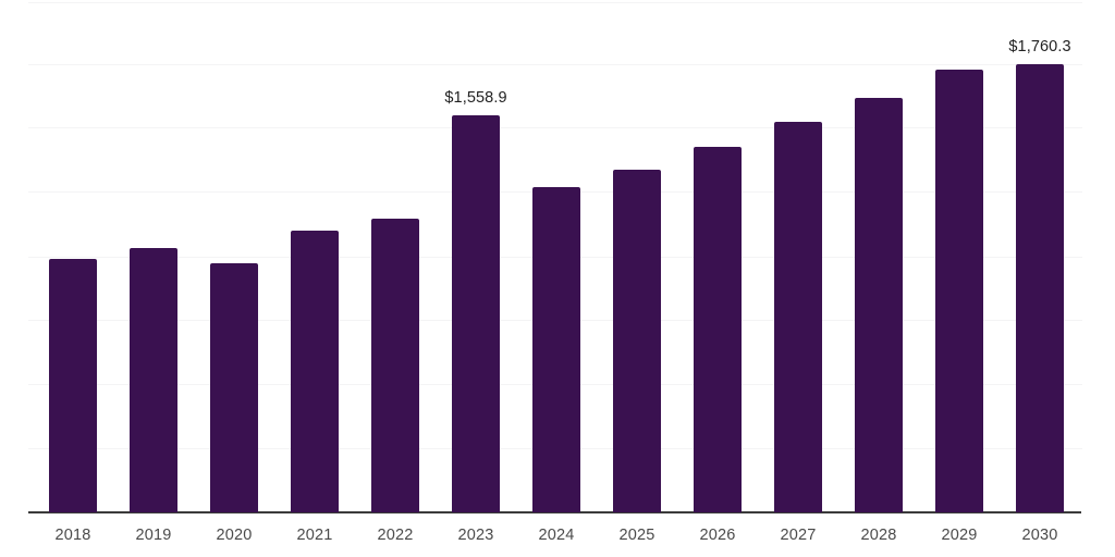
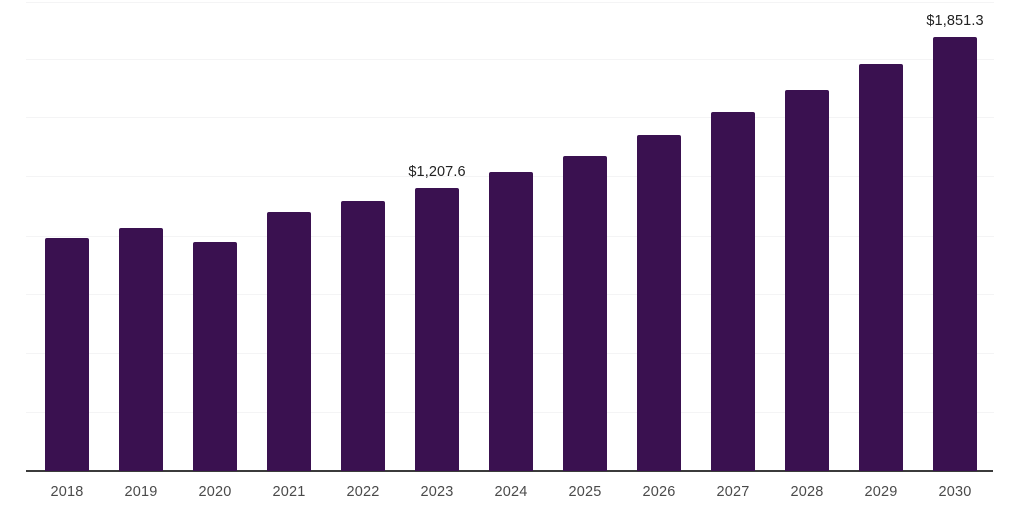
2023: $1,558.9 -> $1,207.6
2030: $1,760.3 -> $1,851.3
